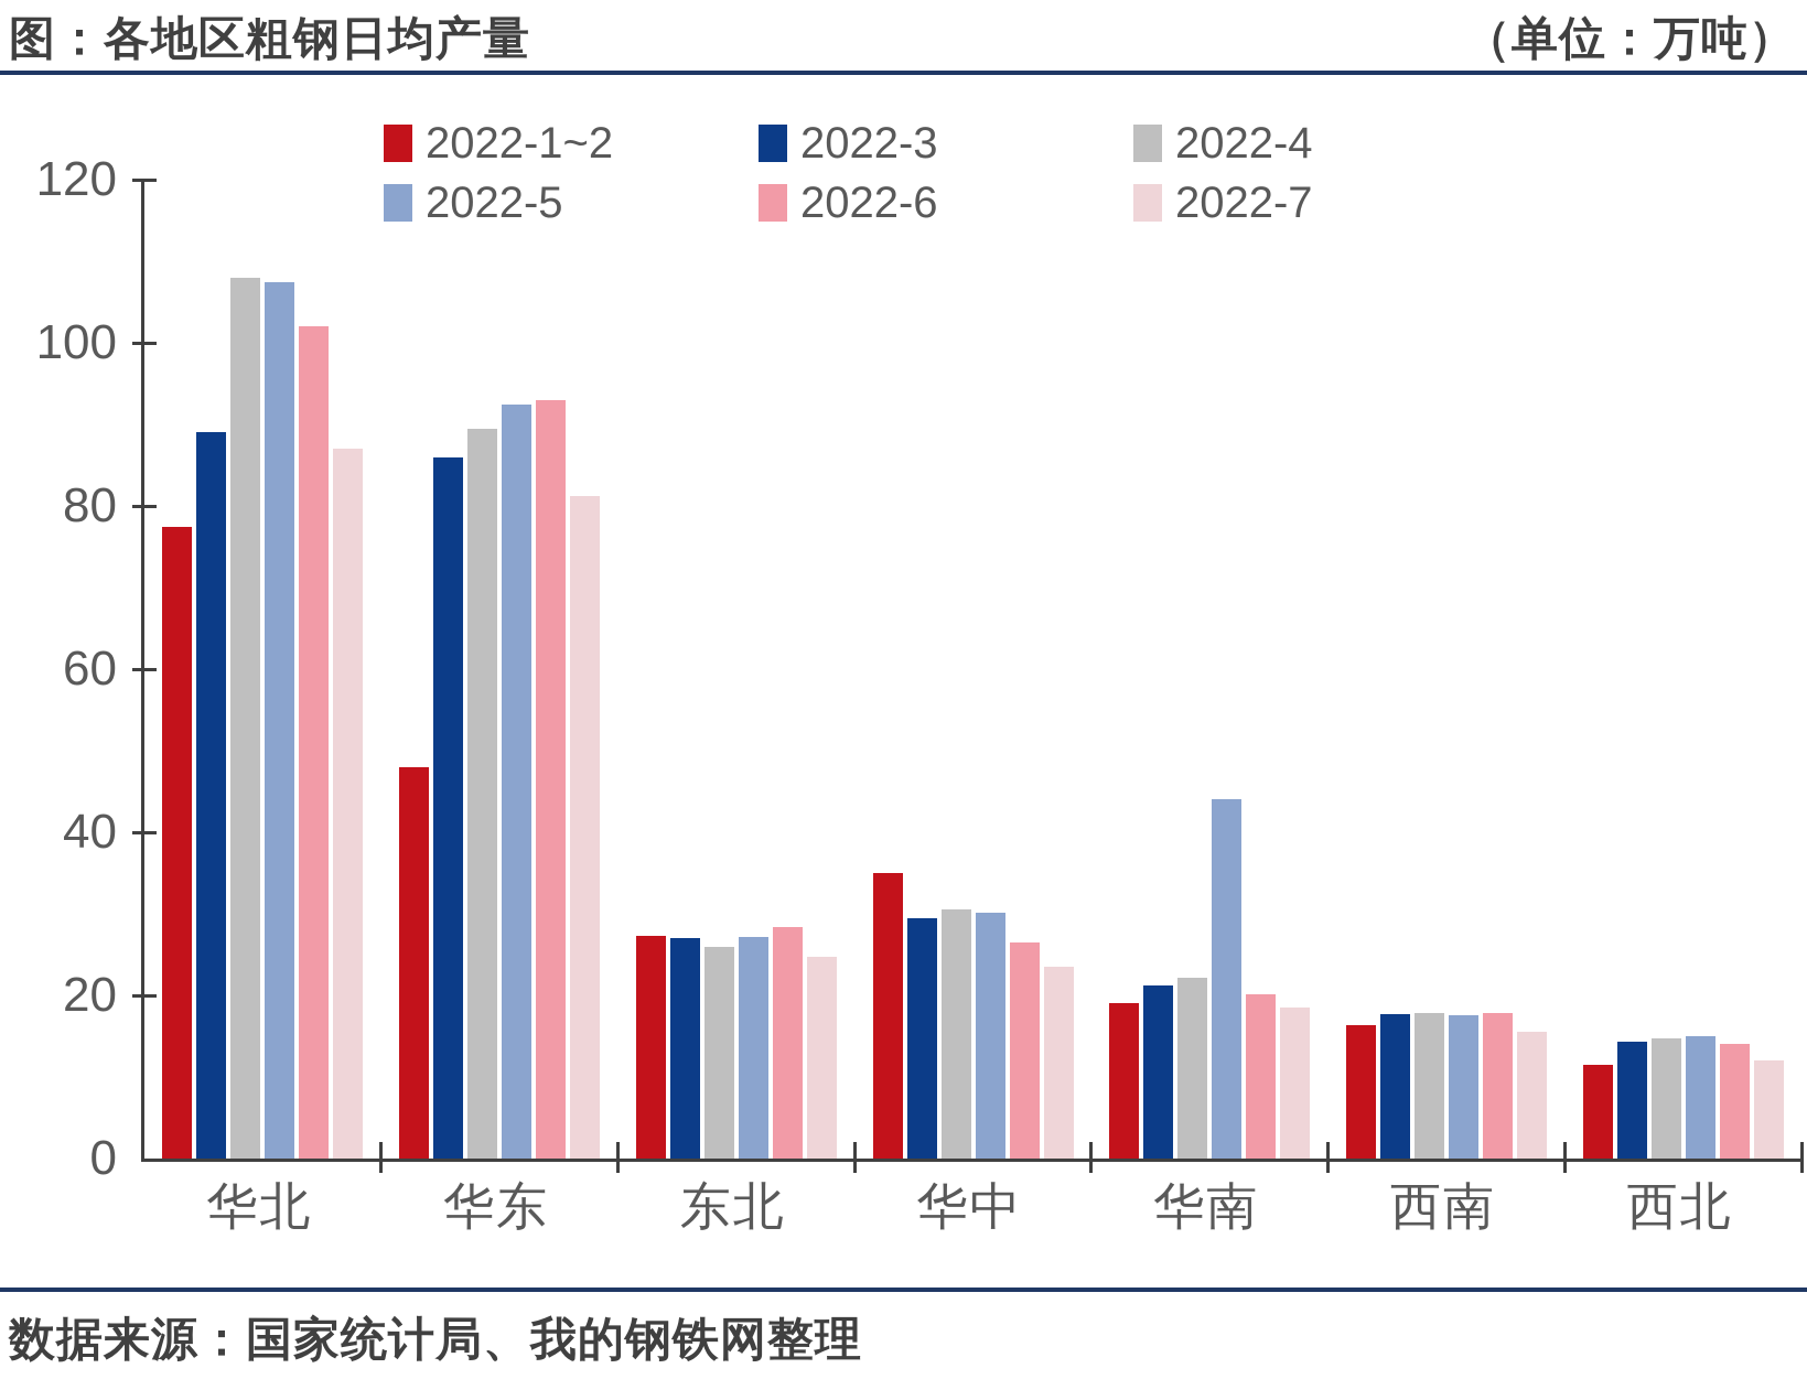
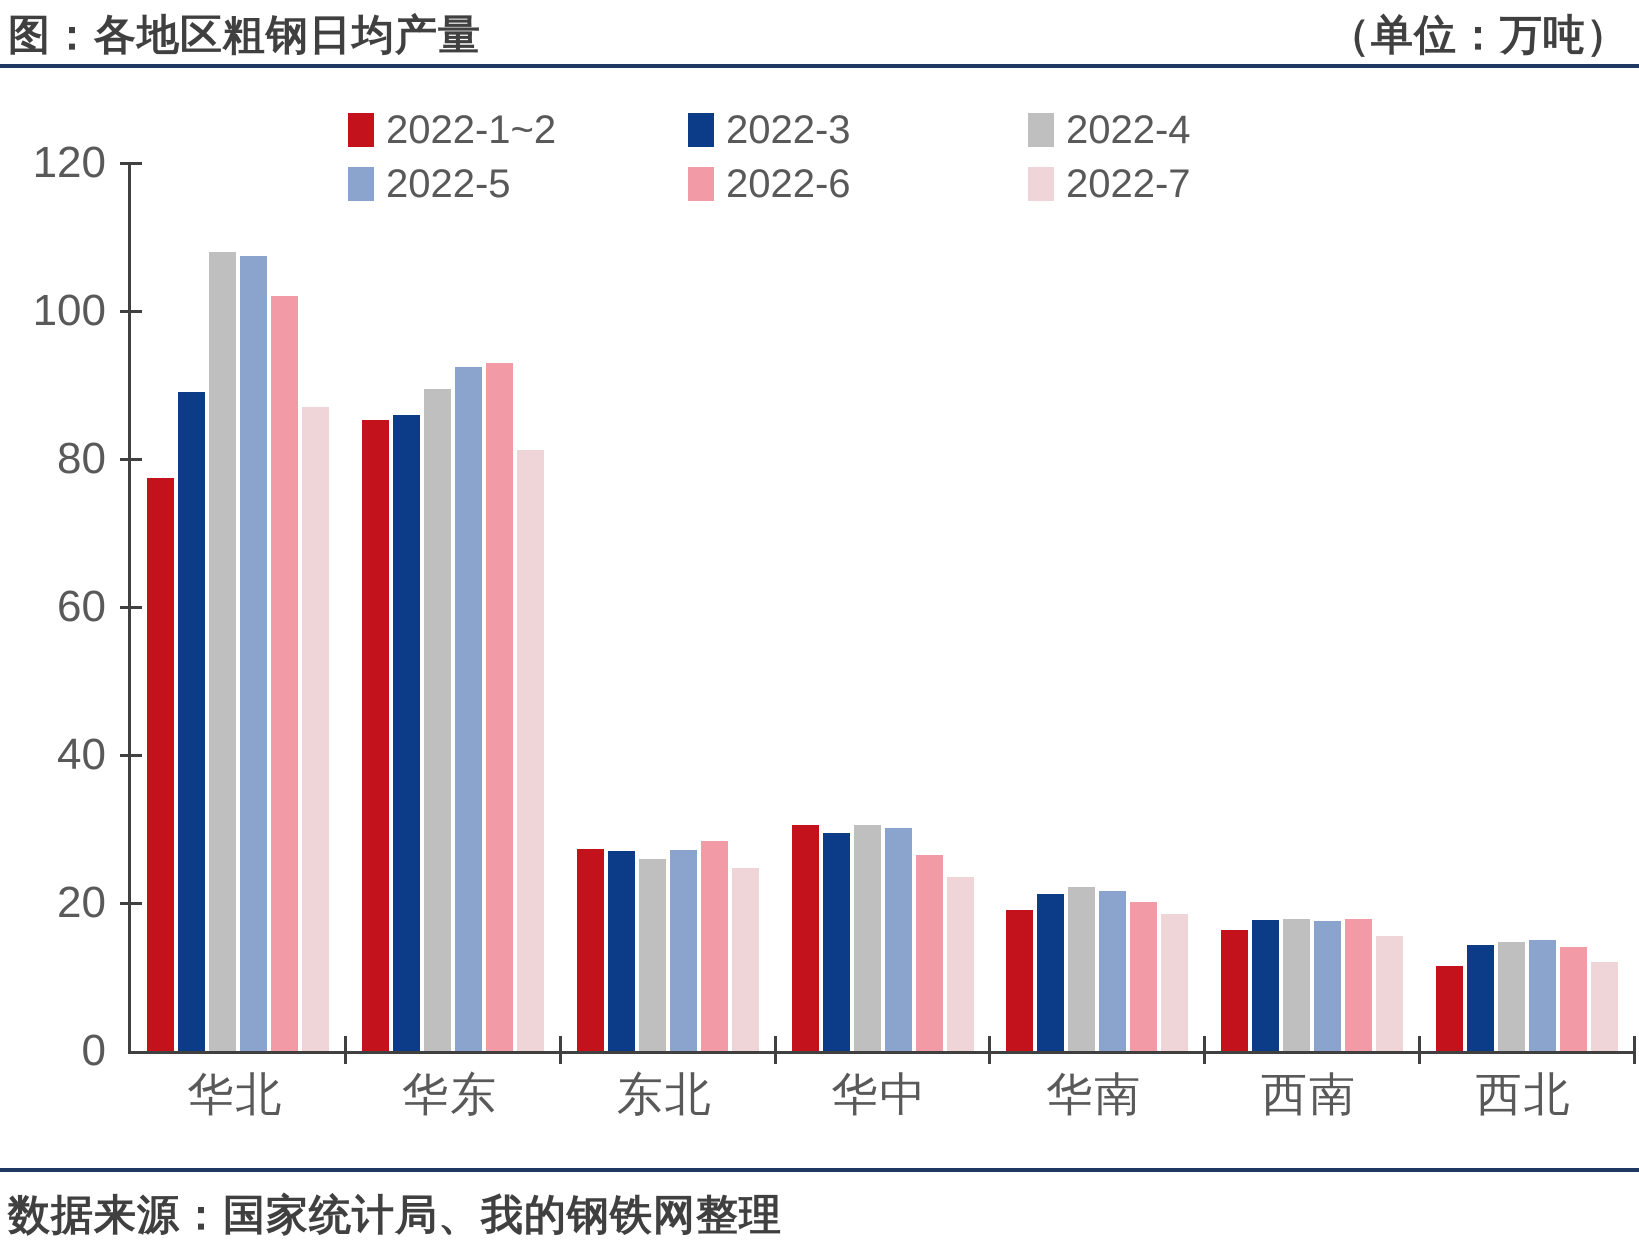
2022-1~2/华东: 48 -> 85
2022-1~2/华中: 35 -> 31
2022-5/华南: 44 -> 22
